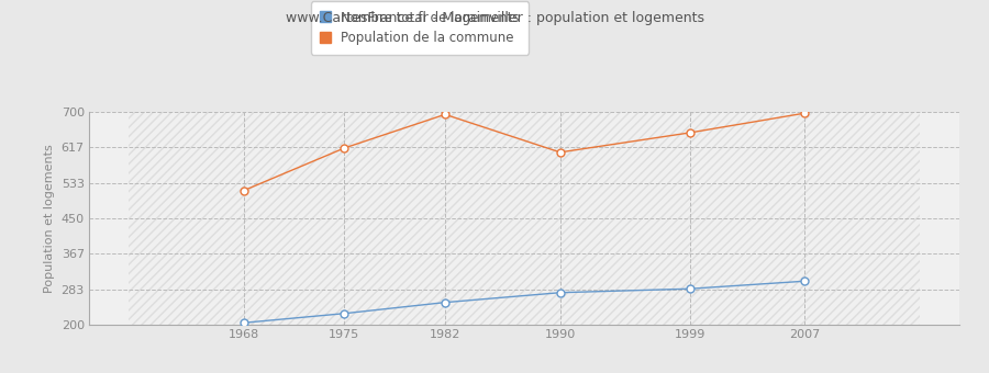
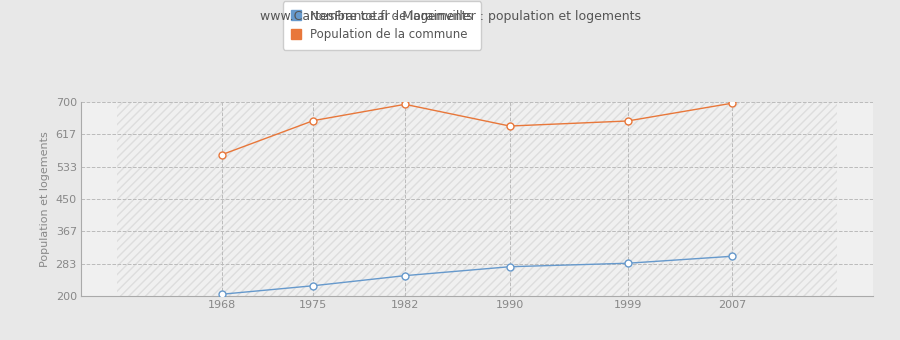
Population de la commune/1968: 515 -> 564
Population de la commune/1975: 615 -> 652
Population de la commune/1990: 605 -> 638
